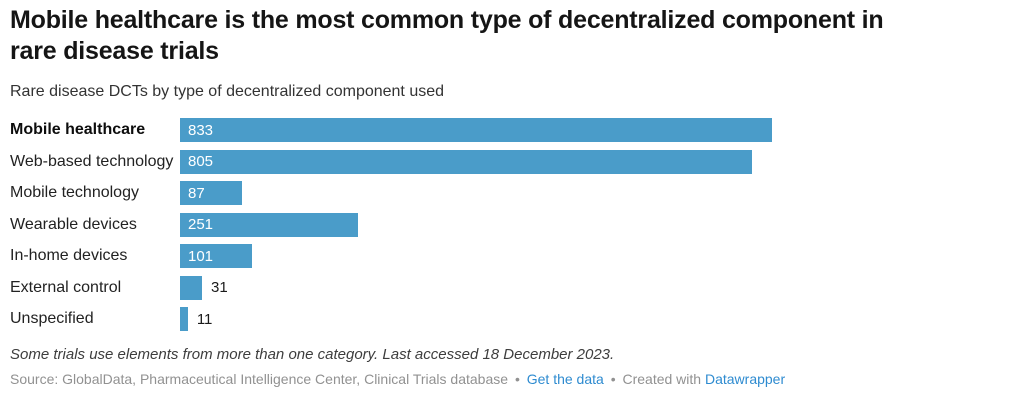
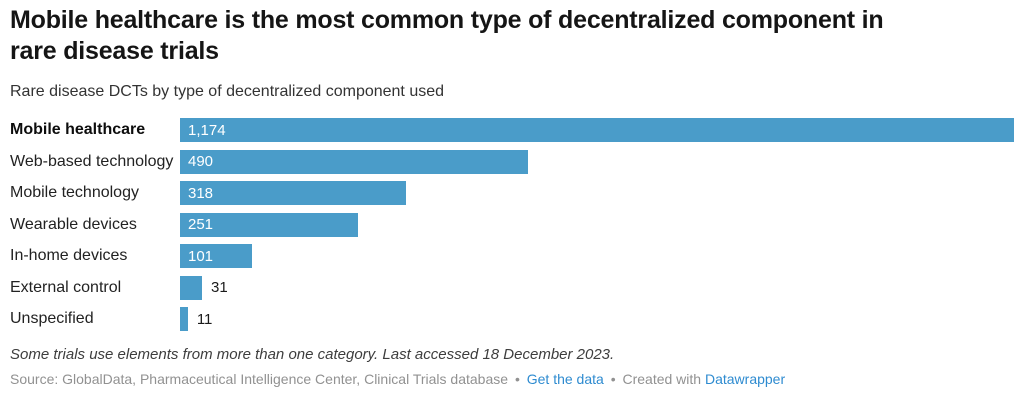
Mobile healthcare: 833 -> 1,174
Web-based technology: 805 -> 490
Mobile technology: 87 -> 318
